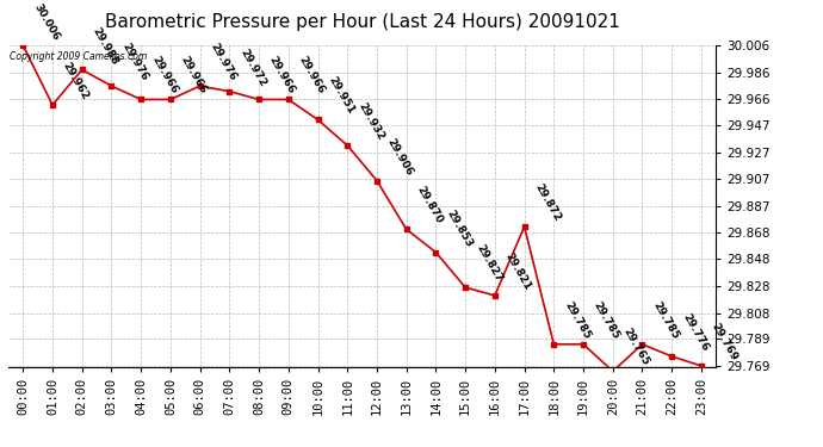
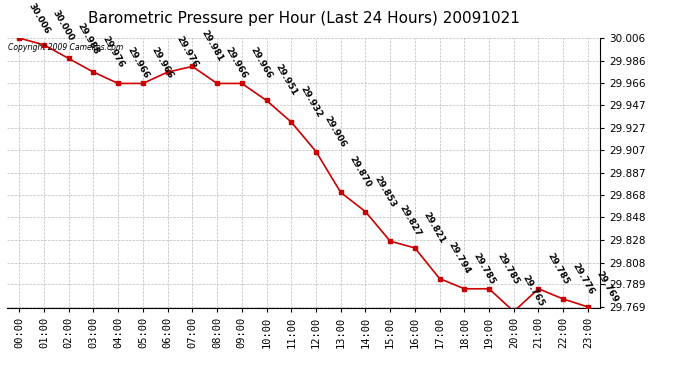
01:00: 29.962 -> 30.000
07:00: 29.972 -> 29.981
17:00: 29.872 -> 29.794
